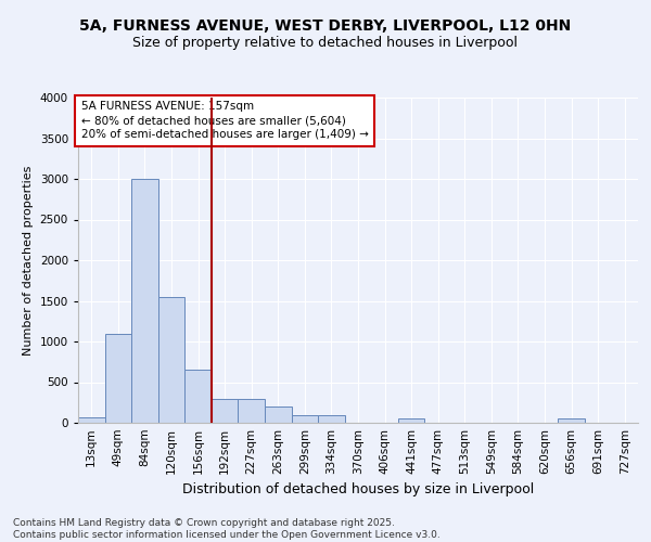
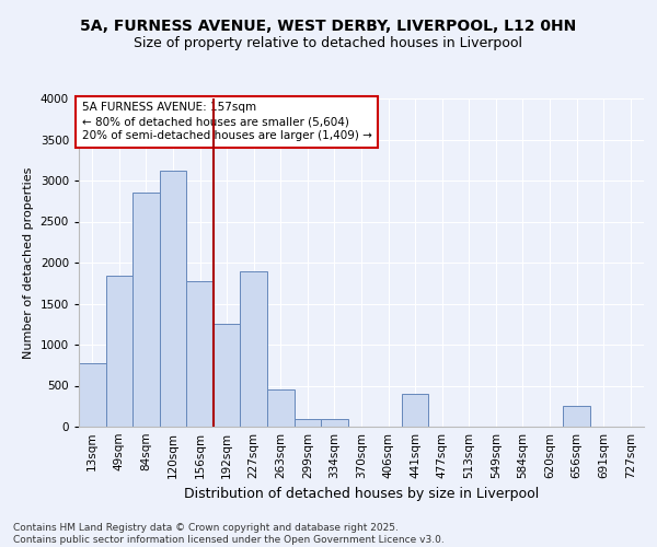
13sqm: 70 -> 780
49sqm: 1100 -> 1840
84sqm: 3000 -> 2860
120sqm: 1550 -> 3120
156sqm: 650 -> 1780
192sqm: 300 -> 1260
227sqm: 300 -> 1900
263sqm: 200 -> 460
441sqm: 50 -> 400
656sqm: 50 -> 260
